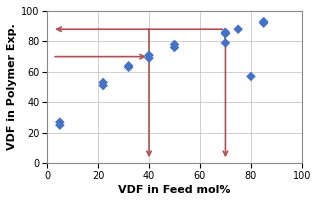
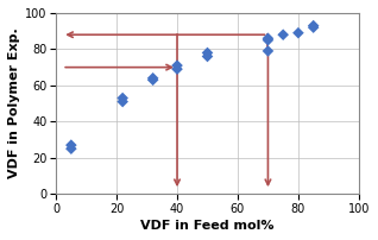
80: 57 -> 89
